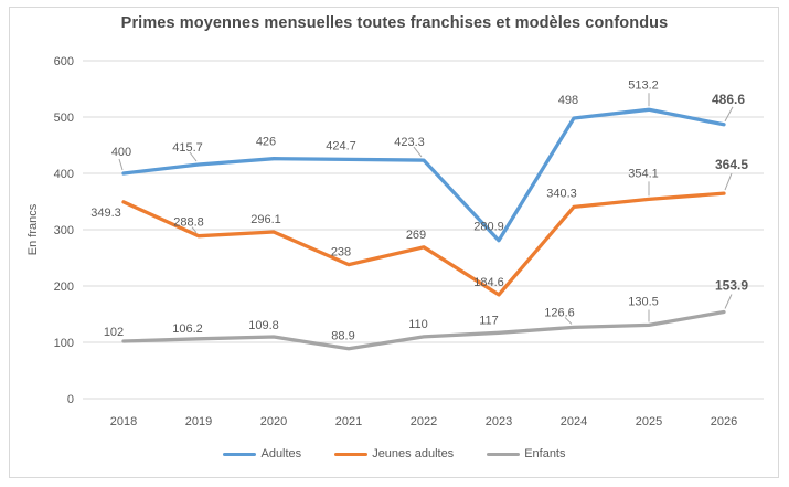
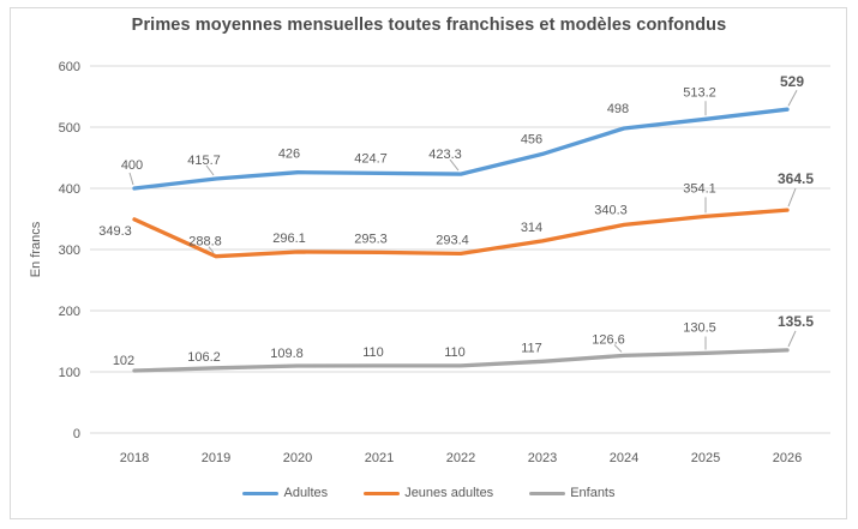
Jeunes adultes/2021: 238 -> 295.3
Enfants/2021: 88.9 -> 110
Jeunes adultes/2022: 269 -> 293.4
Adultes/2023: 280.9 -> 456
Jeunes adultes/2023: 184.6 -> 314
Adultes/2026: 486.6 -> 529
Enfants/2026: 153.9 -> 135.5
